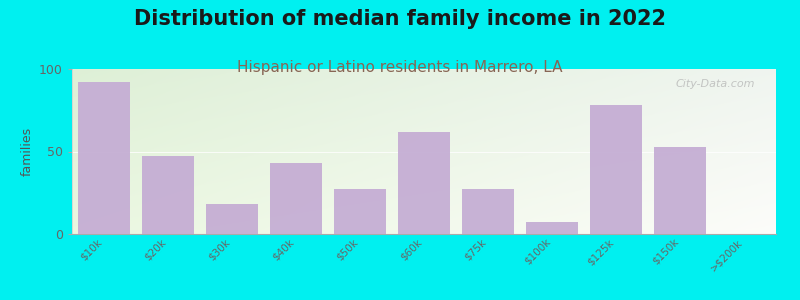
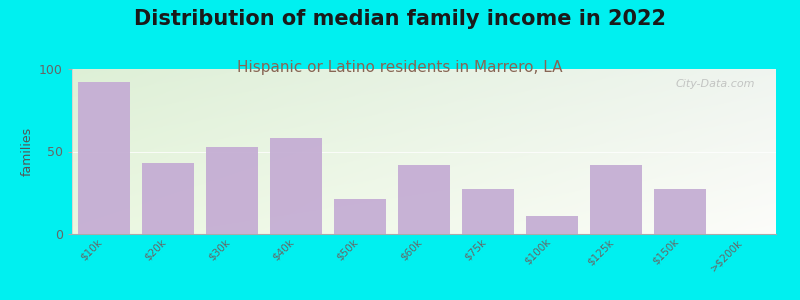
$20k: 47 -> 43
$30k: 18 -> 53
$40k: 43 -> 58
$50k: 27 -> 21
$60k: 62 -> 42
$100k: 7 -> 11
$125k: 78 -> 42
$150k: 53 -> 27
